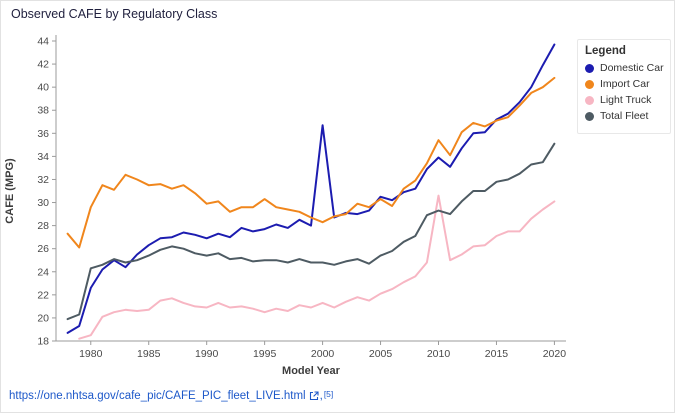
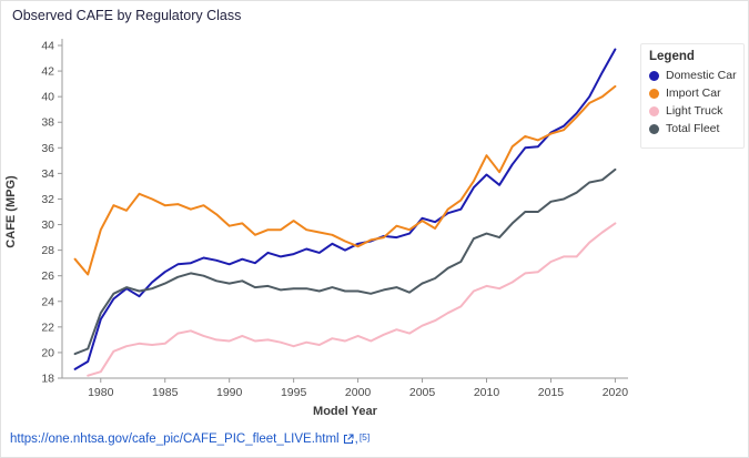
Total Fleet/1980: 24.3 -> 23.1
Domestic Car/2000: 36.7 -> 28.5
Light Truck/2010: 30.6 -> 25.2
Total Fleet/2020: 35.1 -> 34.3
